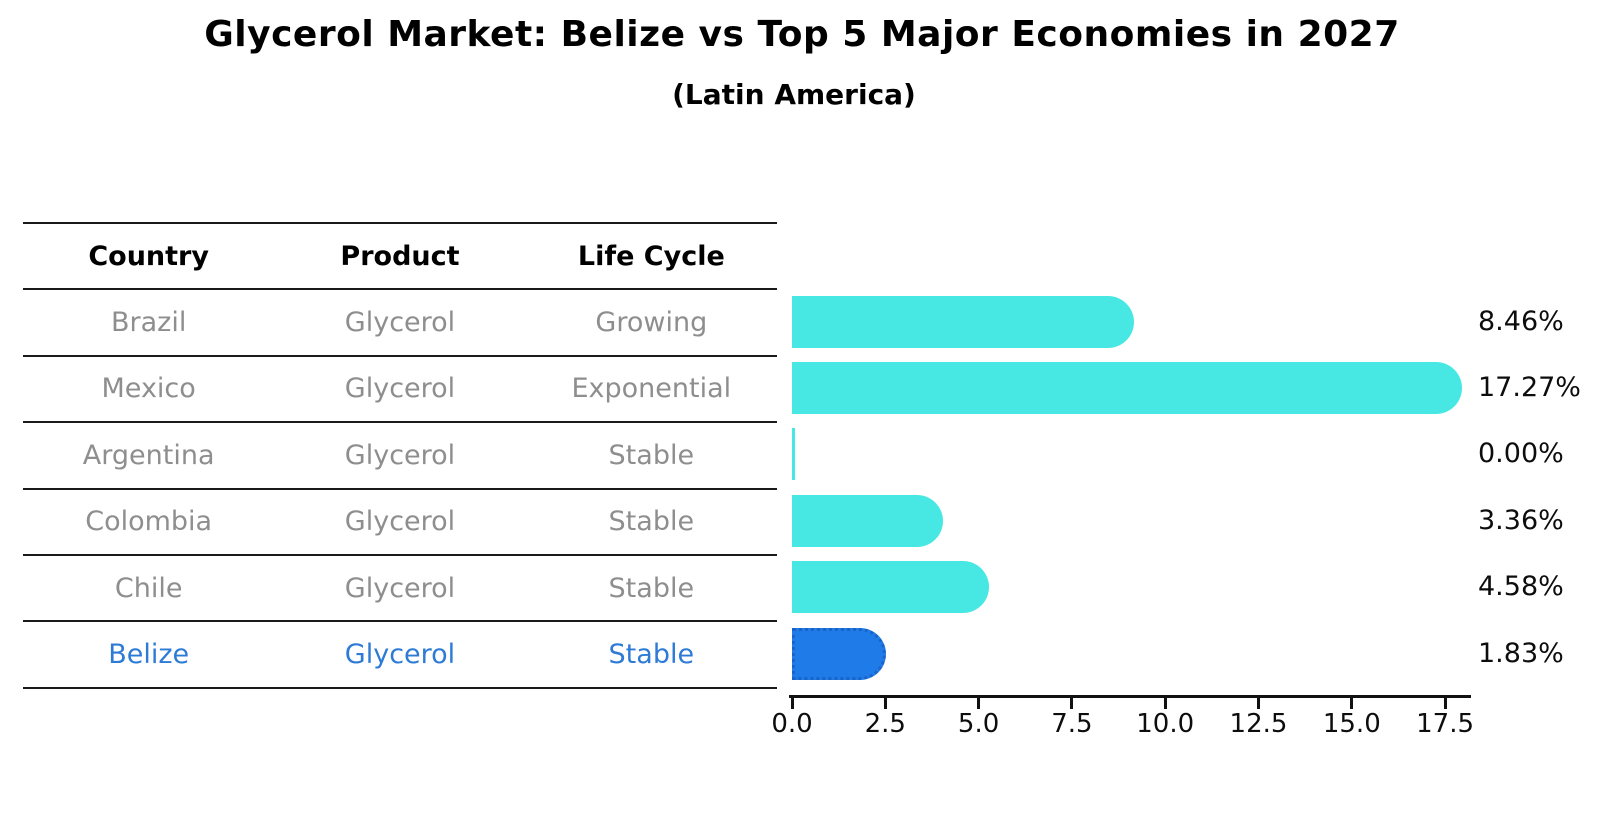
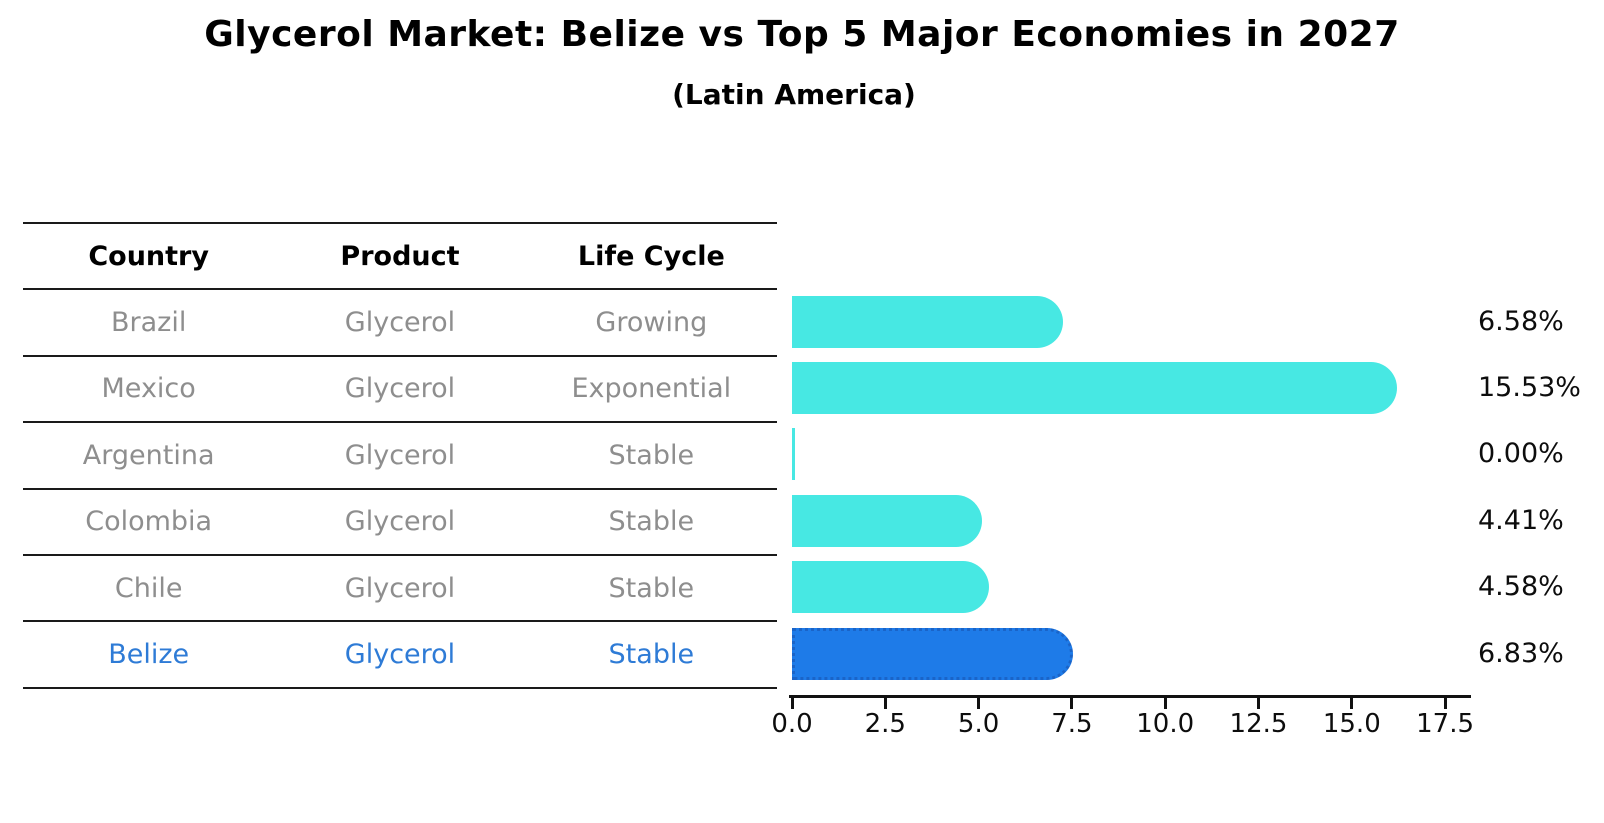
Brazil: 8.46% -> 6.58%
Mexico: 17.27% -> 15.53%
Colombia: 3.36% -> 4.41%
Belize: 1.83% -> 6.83%
